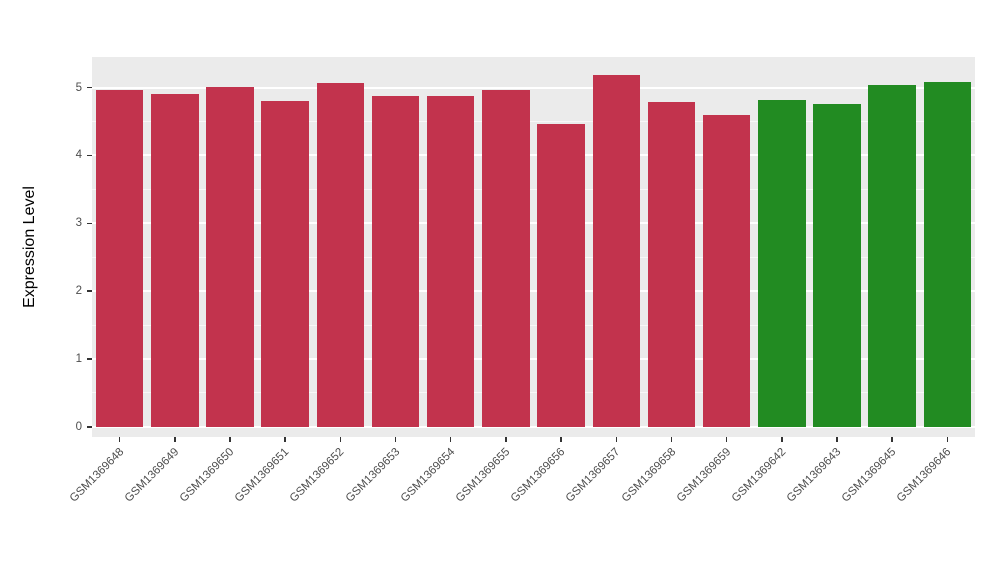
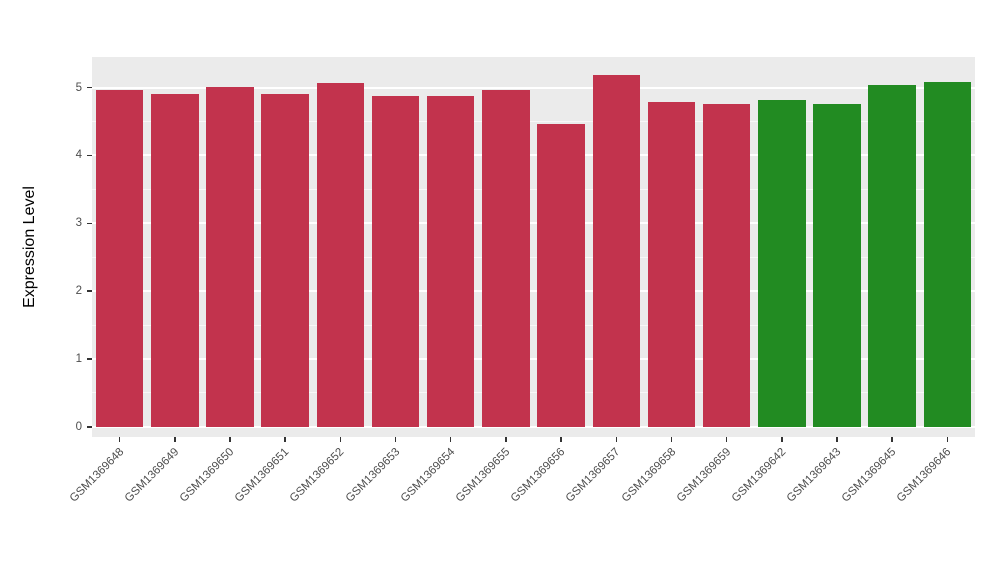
GSM1369651: 4.8 -> 4.9
GSM1369659: 4.6 -> 4.8
